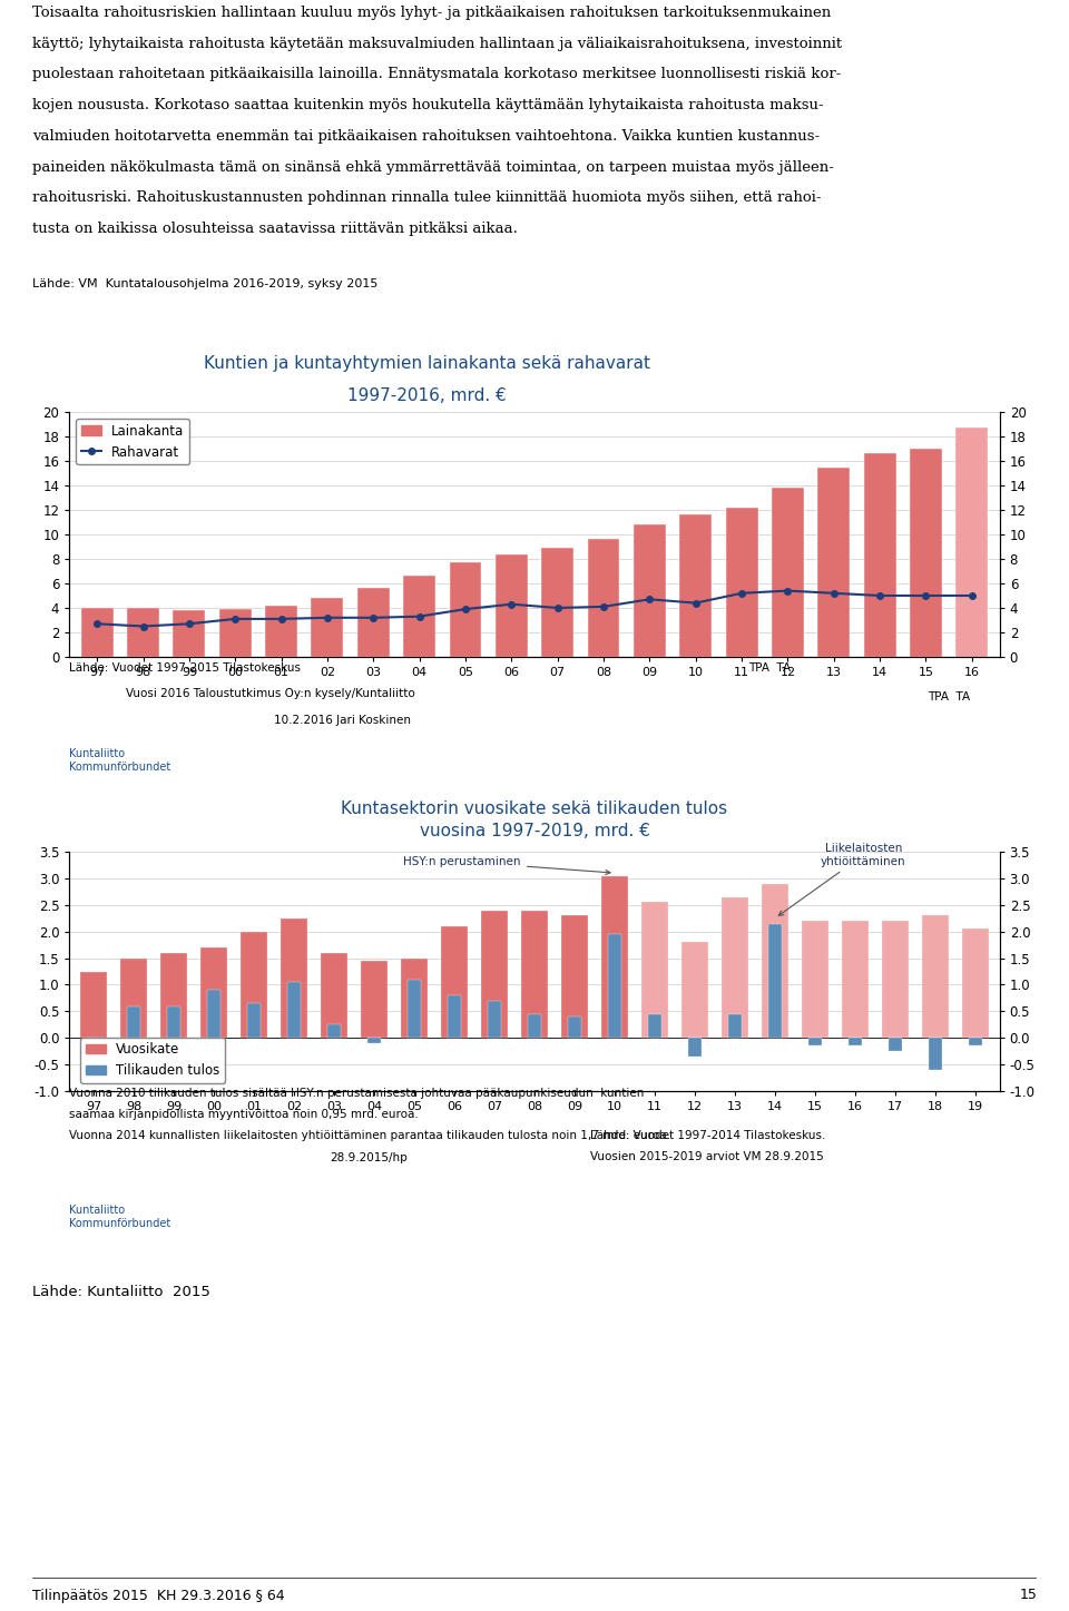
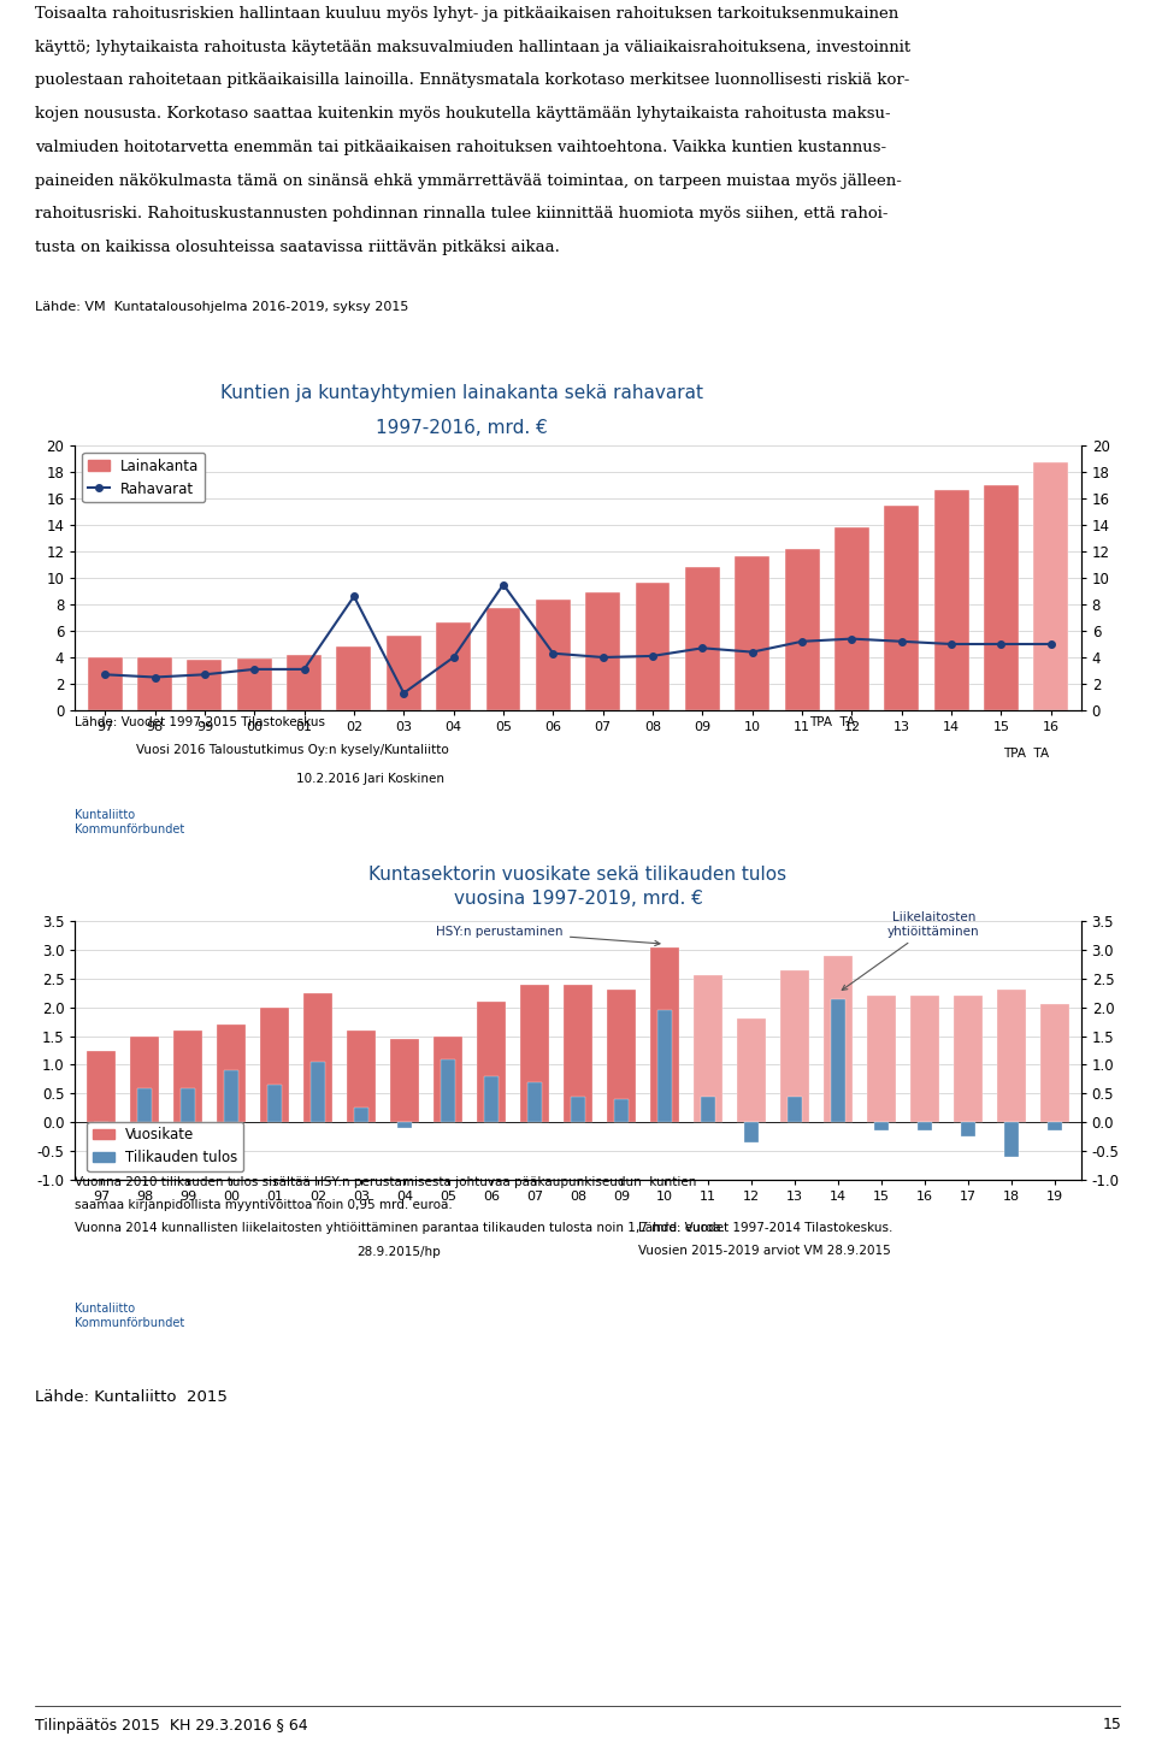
Rahavarat/02: 3.2 -> 8.6
Rahavarat/03: 3.2 -> 1.3
Rahavarat/04: 3.3 -> 4.0
Rahavarat/05: 3.9 -> 9.5
